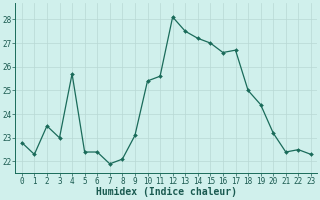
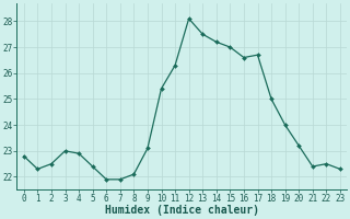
2: 23.5 -> 22.5
4: 25.7 -> 22.9
6: 22.4 -> 21.9
11: 25.6 -> 26.3
19: 24.4 -> 24.0
